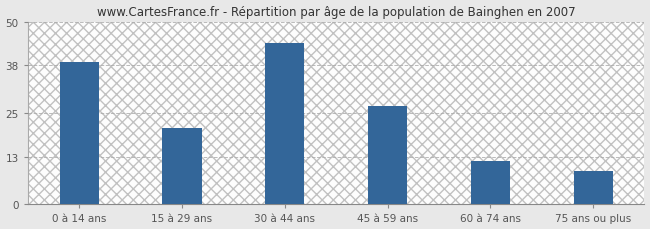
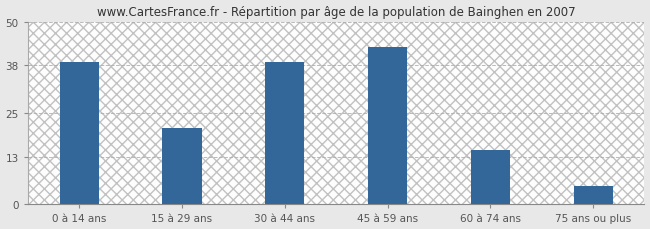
30 à 44 ans: 44 -> 39
45 à 59 ans: 27 -> 43
60 à 74 ans: 12 -> 15
75 ans ou plus: 9 -> 5
